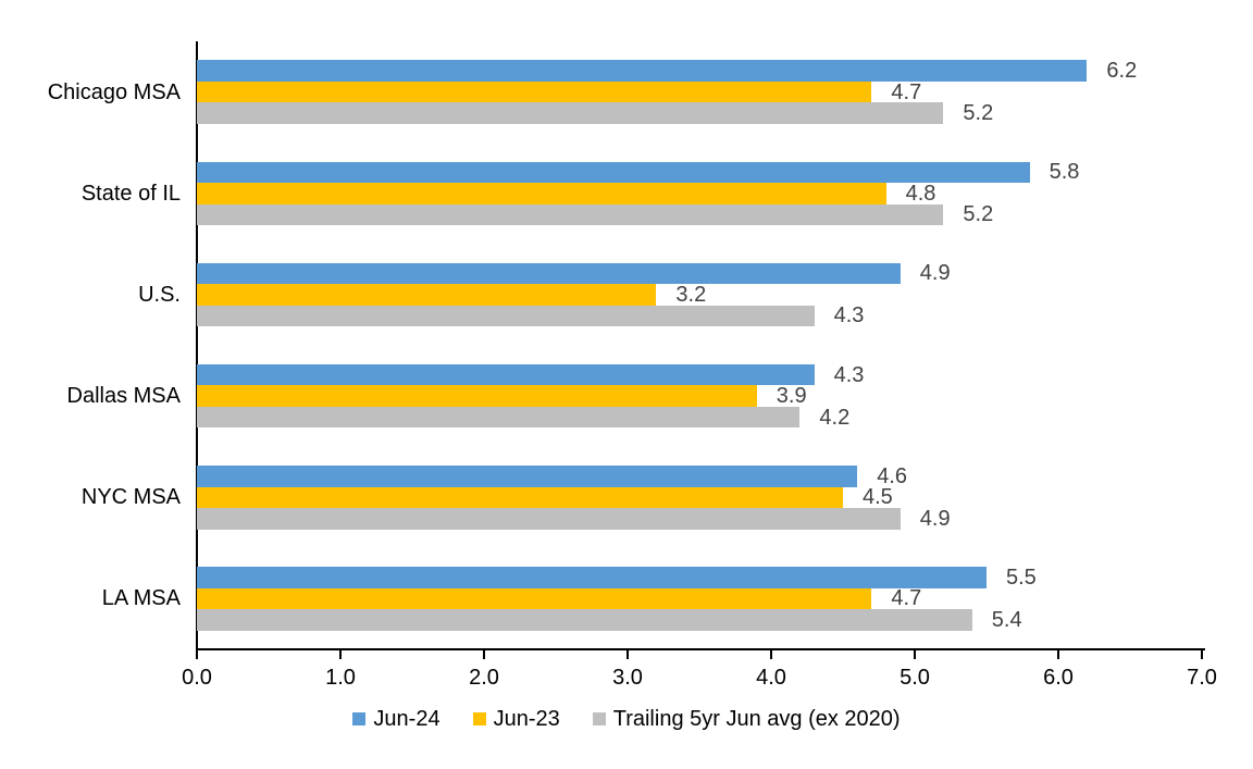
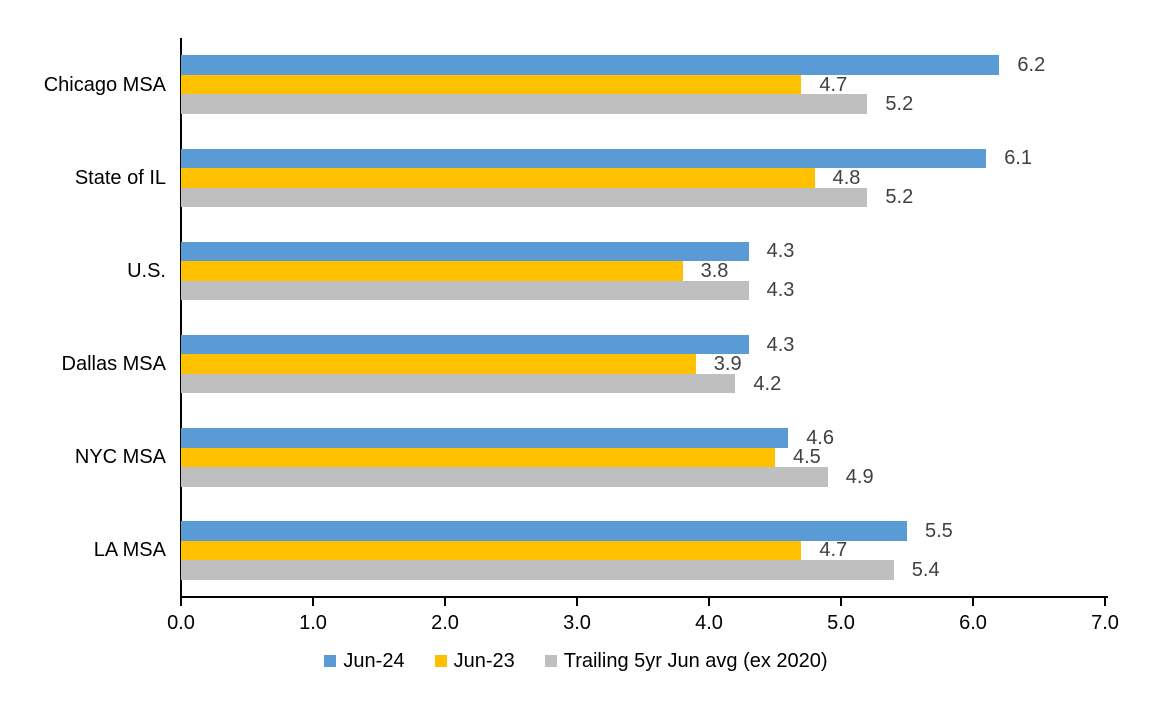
Jun-24/State of IL: 5.8 -> 6.1
Jun-24/U.S.: 4.9 -> 4.3
Jun-23/U.S.: 3.2 -> 3.8
